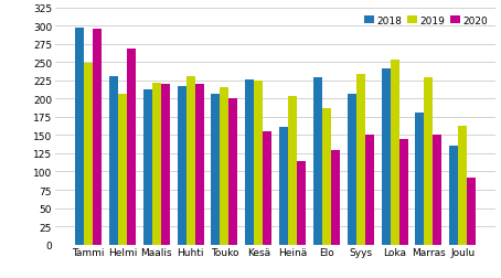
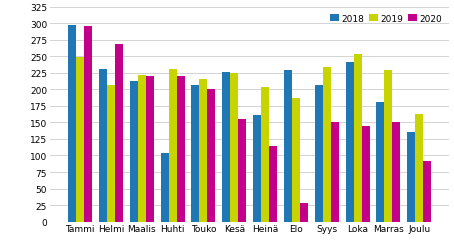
2018/Huhti: 217 -> 104
2020/Elo: 130 -> 28
